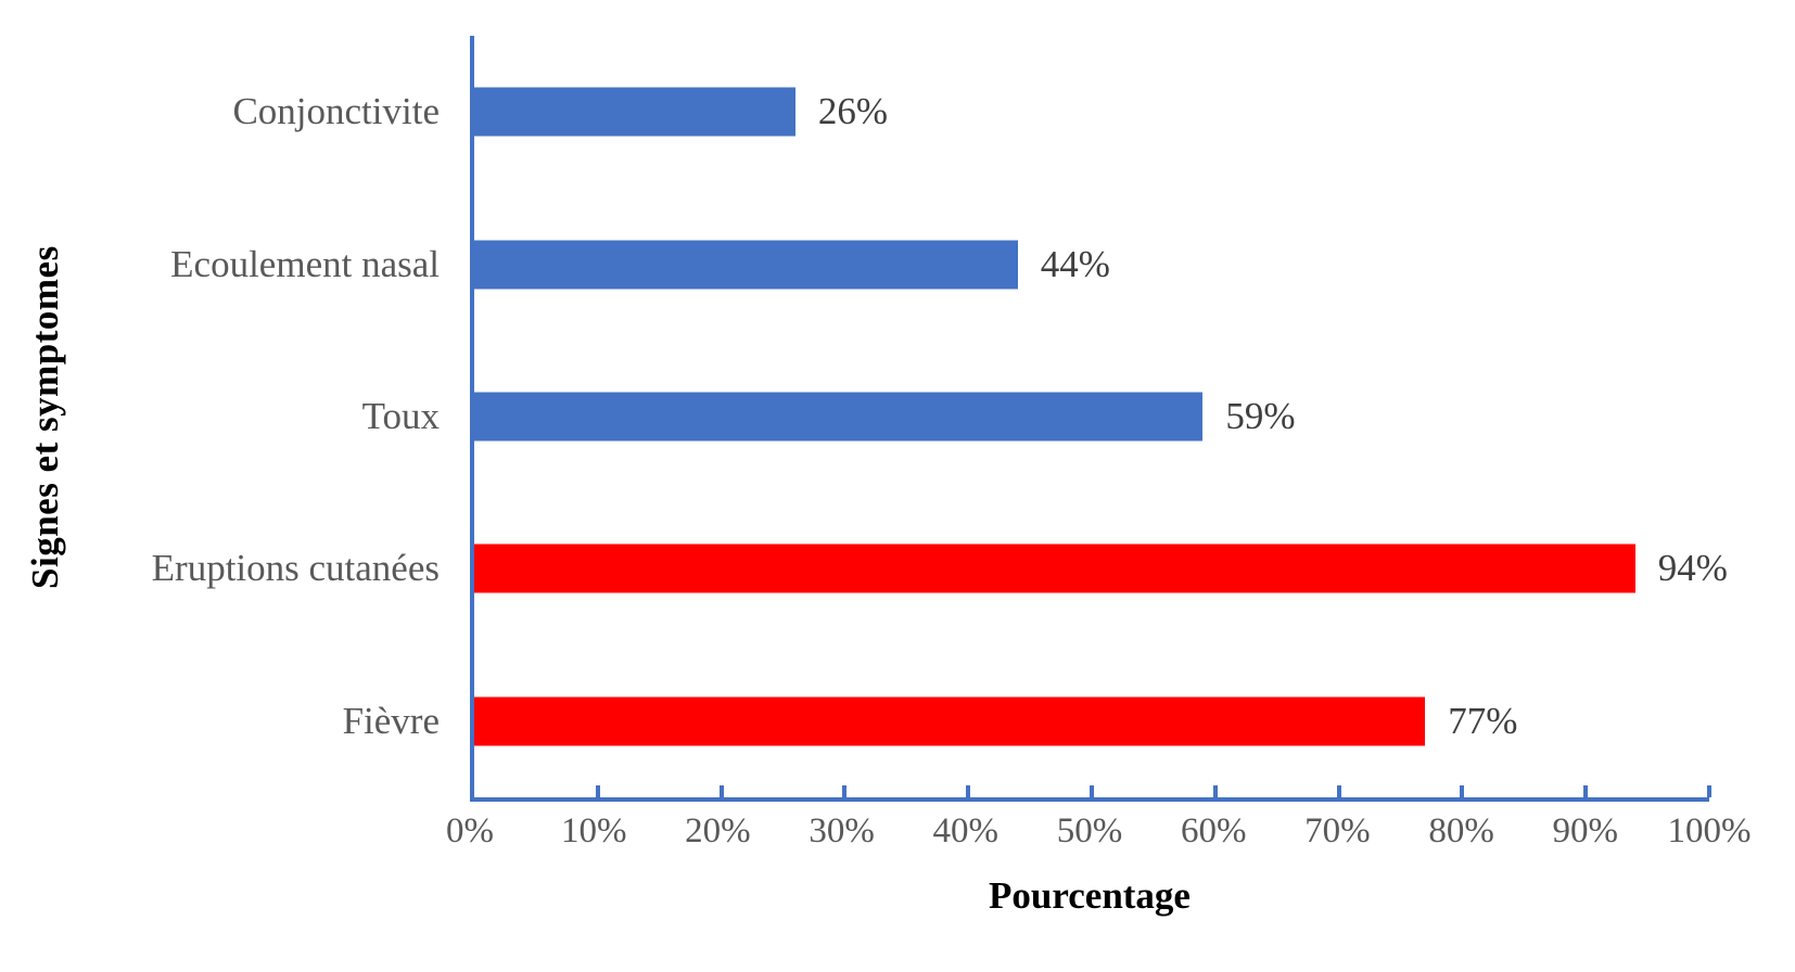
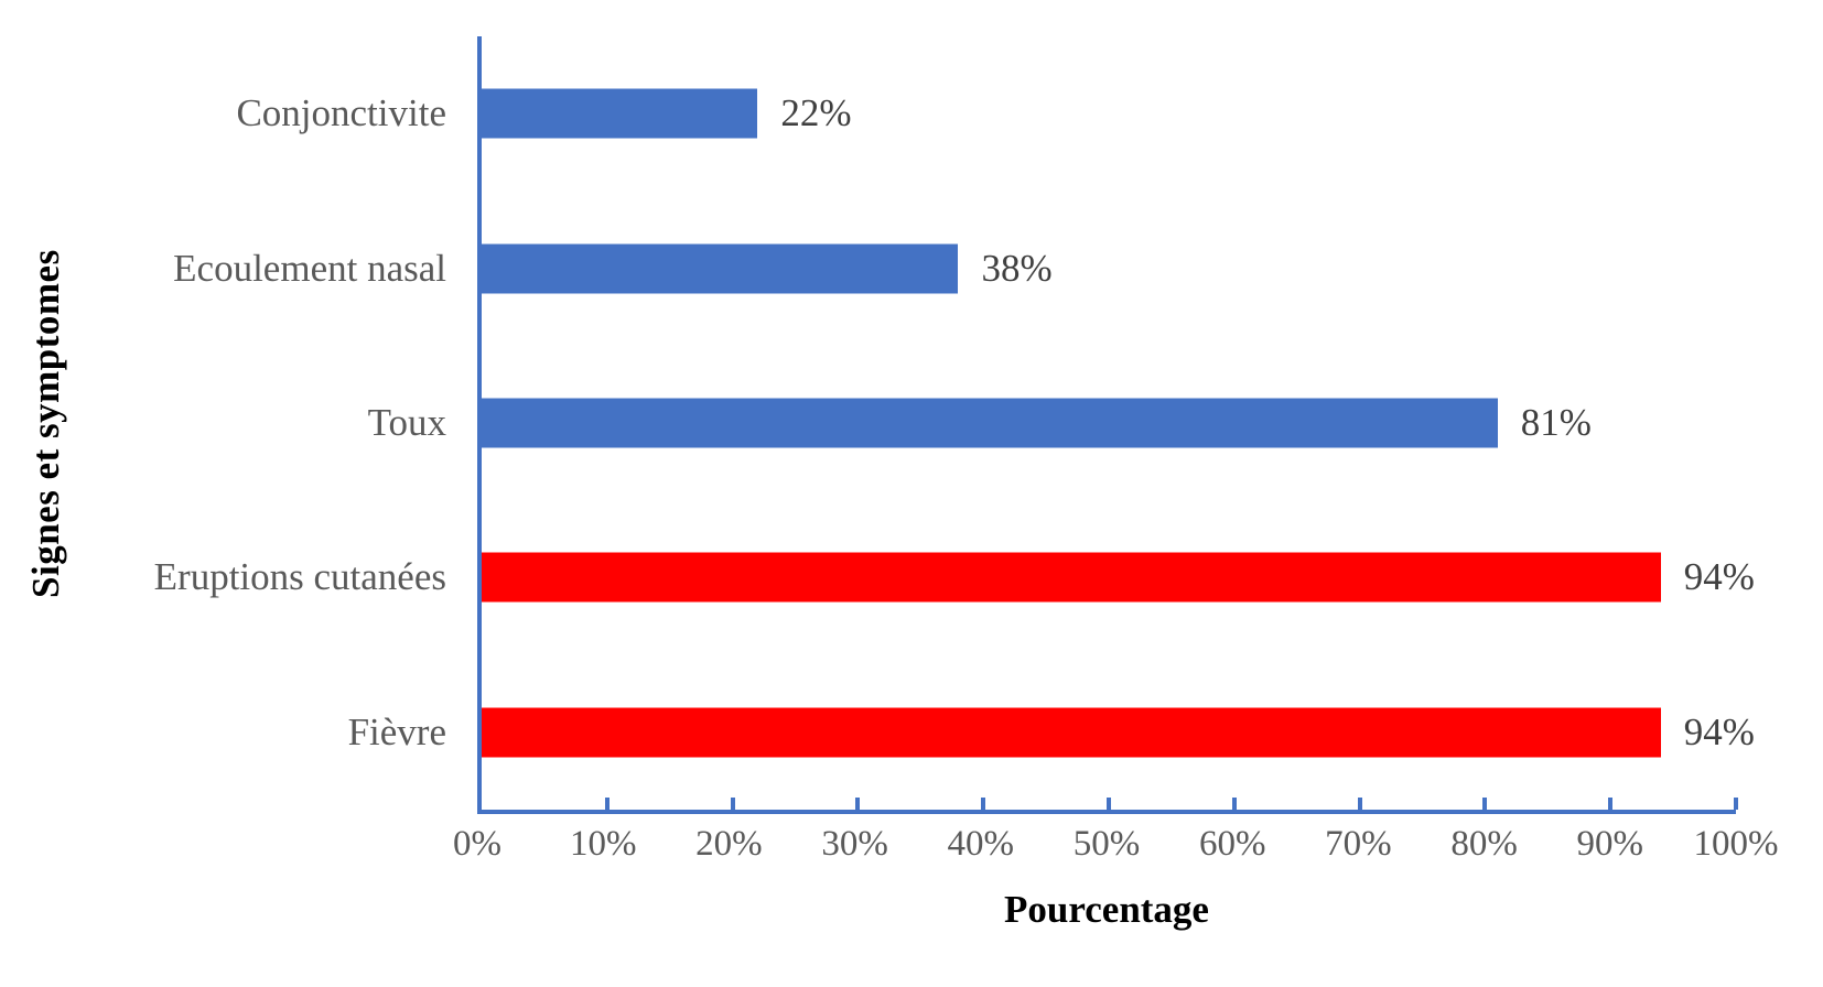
Conjonctivite: 26% -> 22%
Ecoulement nasal: 44% -> 38%
Toux: 59% -> 81%
Fièvre: 77% -> 94%
